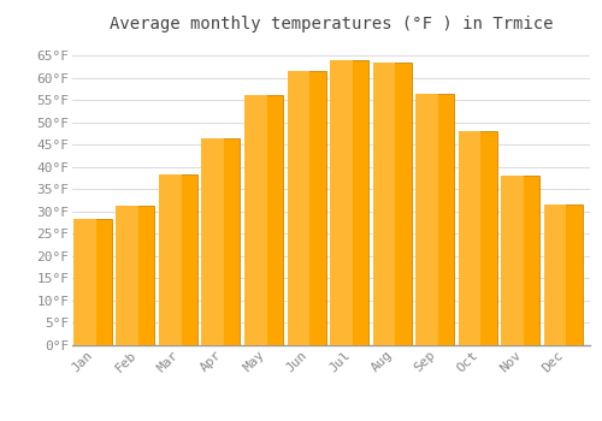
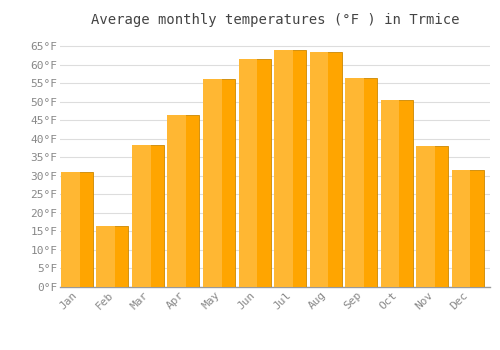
Jan: 28.4°F -> 31.0°F
Feb: 31.3°F -> 16.5°F
Oct: 48.0°F -> 50.5°F
